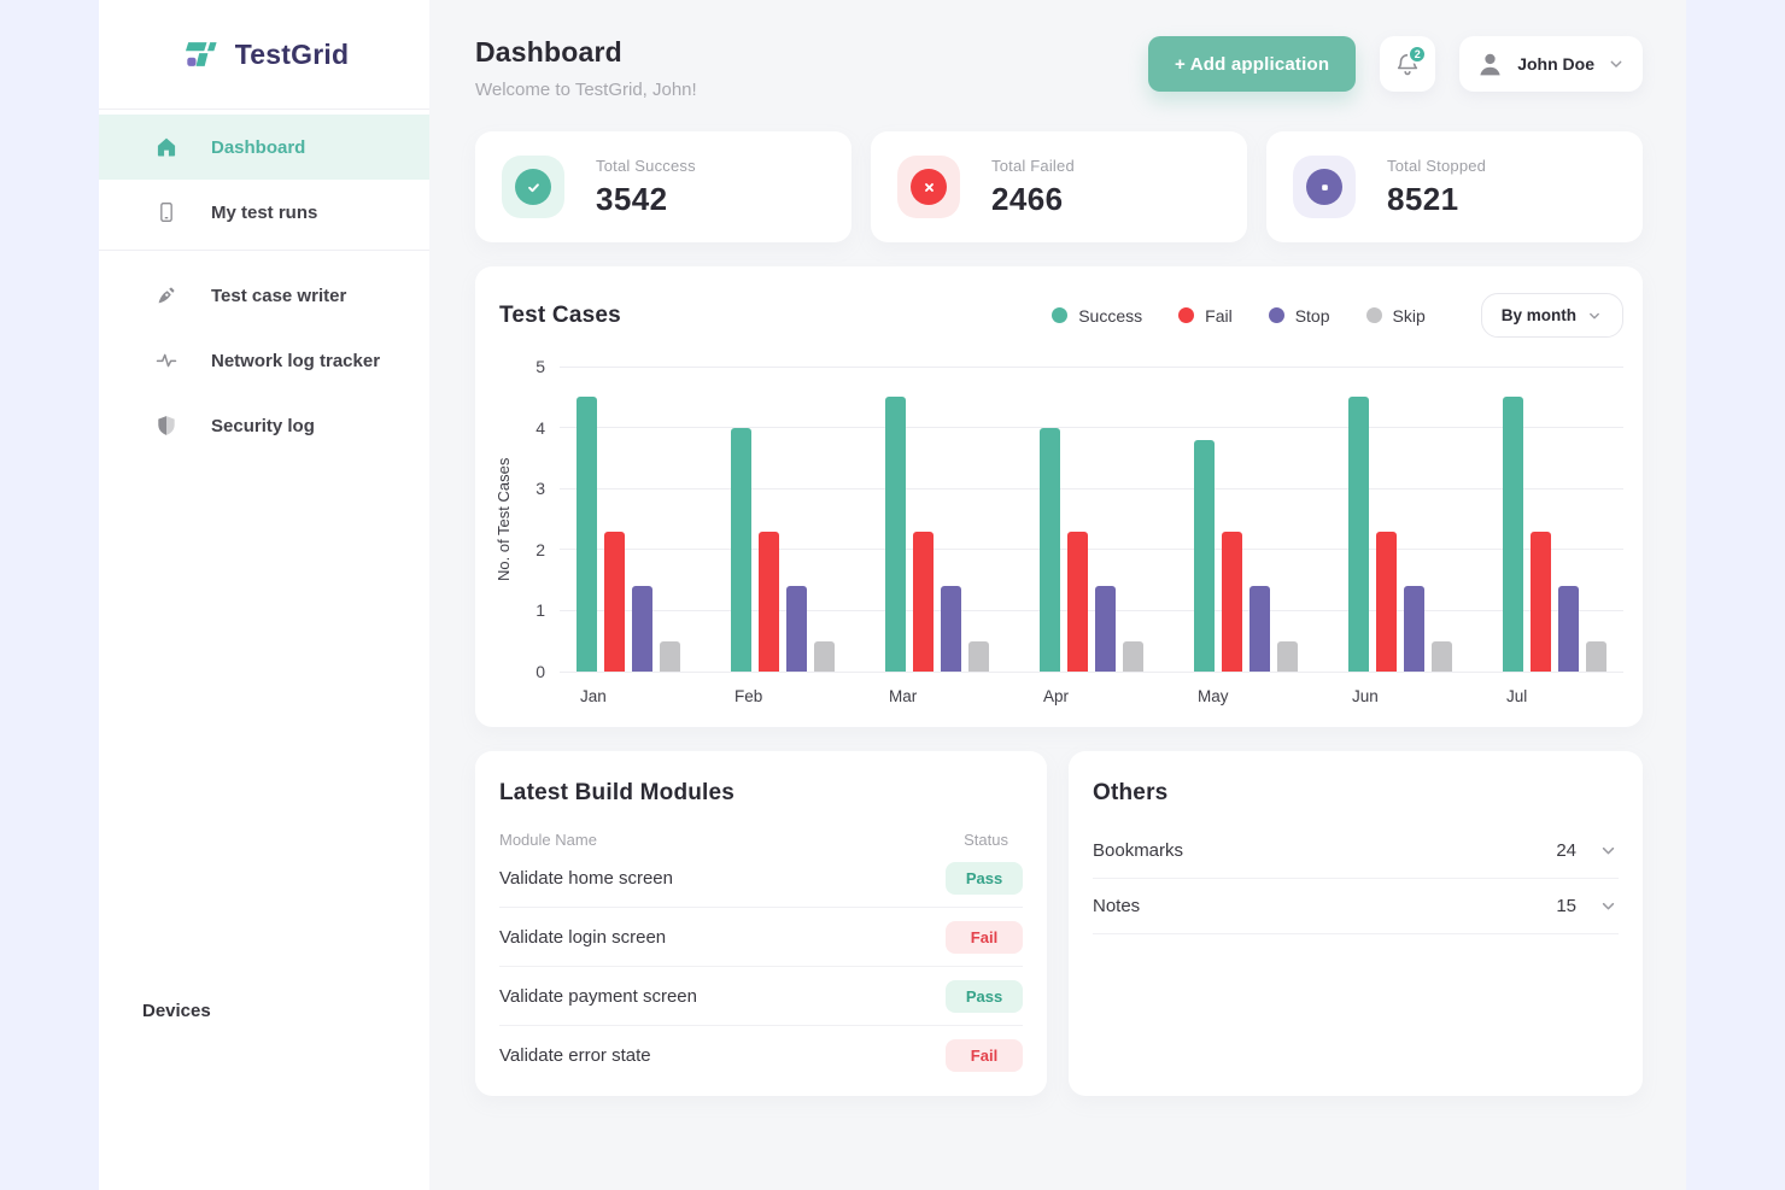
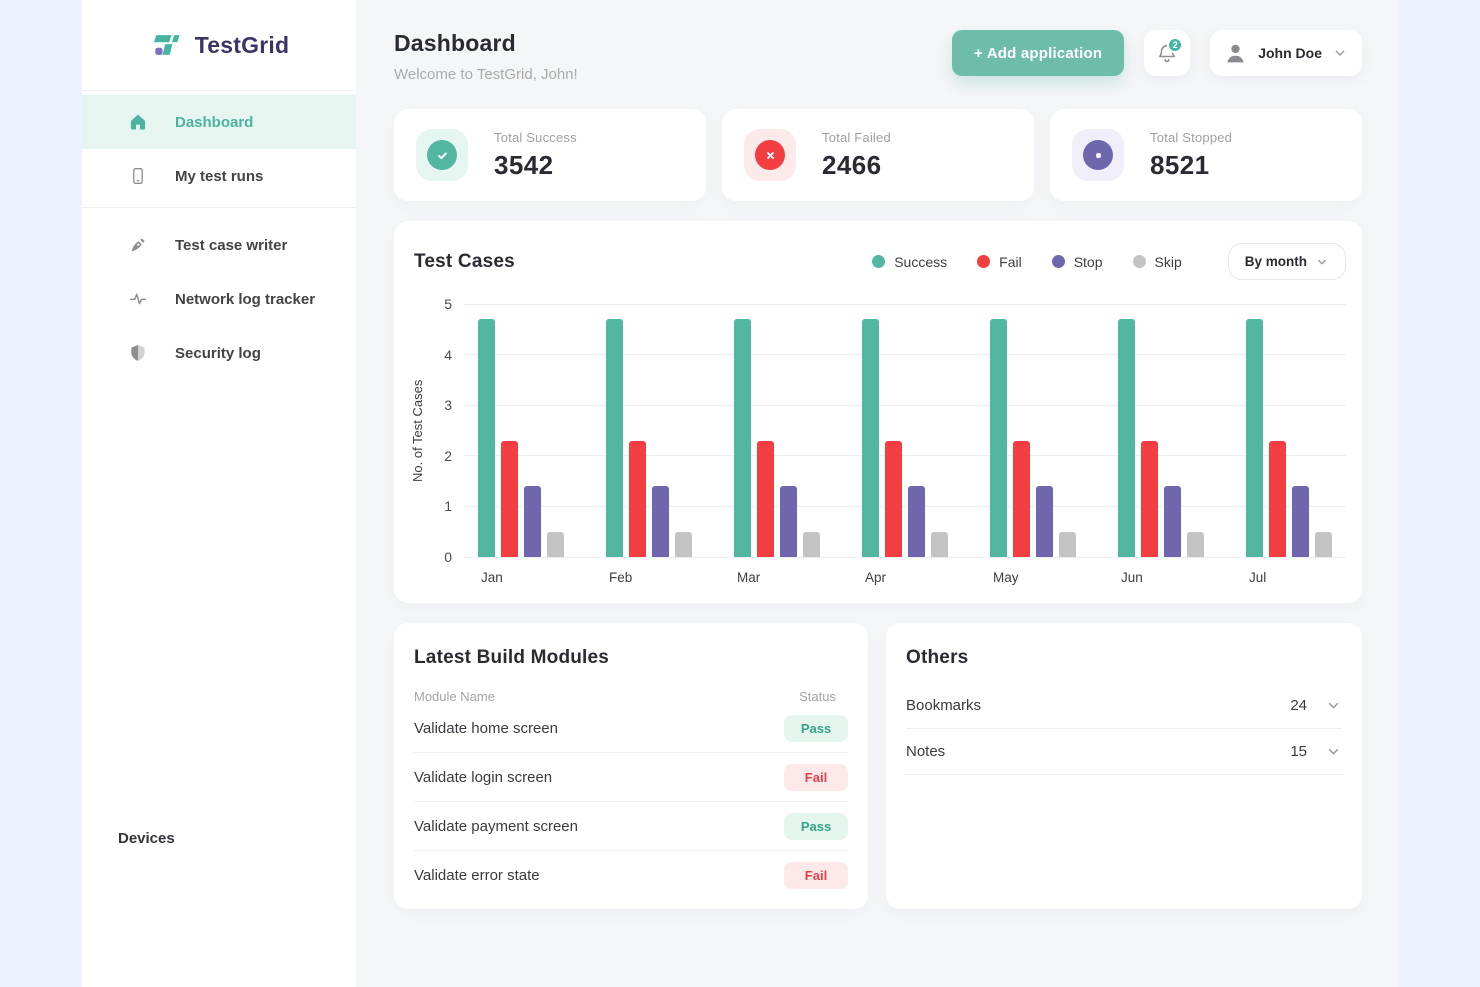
Success/Jan: 4.5 -> 4.7
Success/Feb: 4.0 -> 4.7
Success/Mar: 4.5 -> 4.7
Success/Apr: 4.0 -> 4.7
Success/May: 3.8 -> 4.7
Success/Jun: 4.5 -> 4.7
Success/Jul: 4.5 -> 4.7
